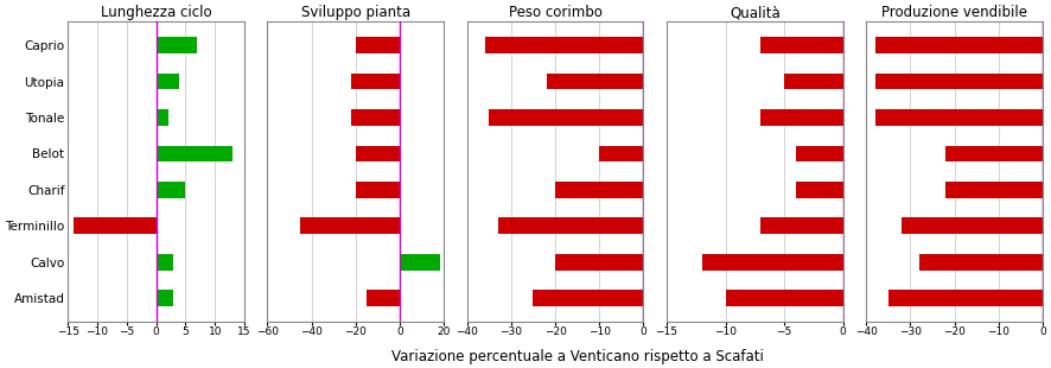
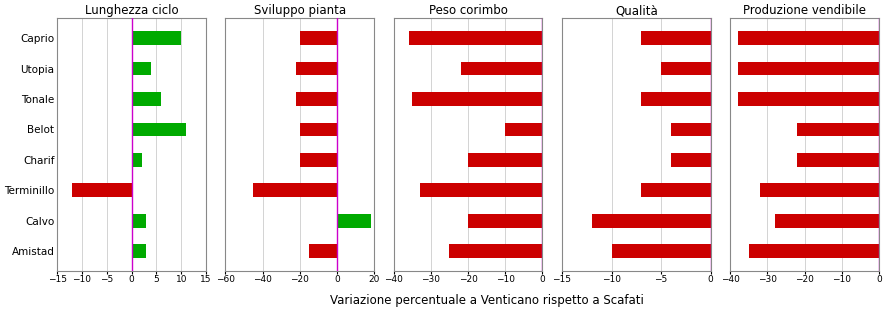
Lunghezza ciclo/Caprio: 7 -> 10
Lunghezza ciclo/Tonale: 2 -> 6
Lunghezza ciclo/Belot: 13 -> 11
Lunghezza ciclo/Charif: 5 -> 2
Lunghezza ciclo/Terminillo: -14 -> -12
